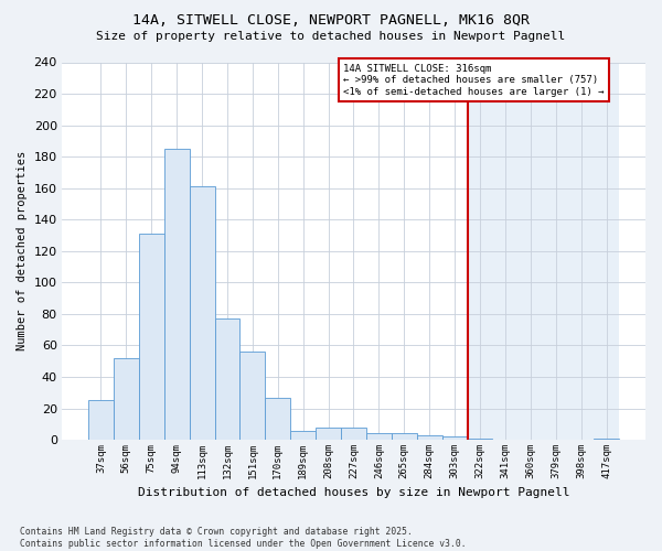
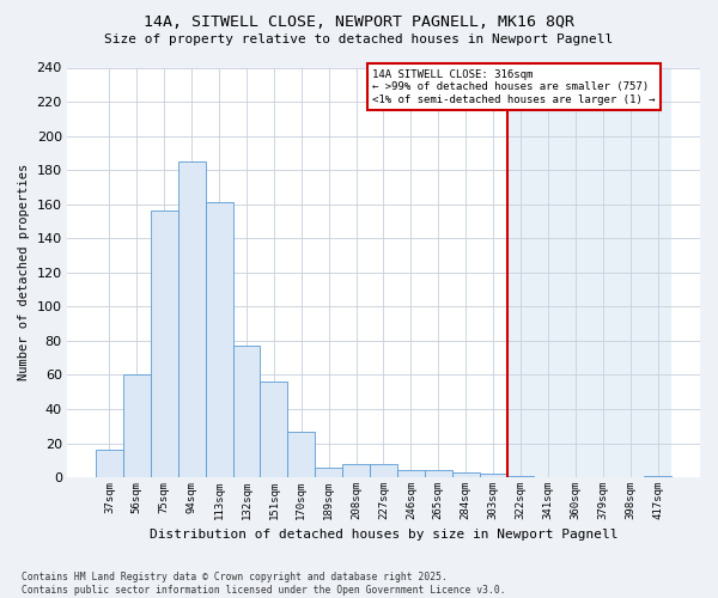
37sqm: 25 -> 16
56sqm: 52 -> 60
75sqm: 131 -> 156
